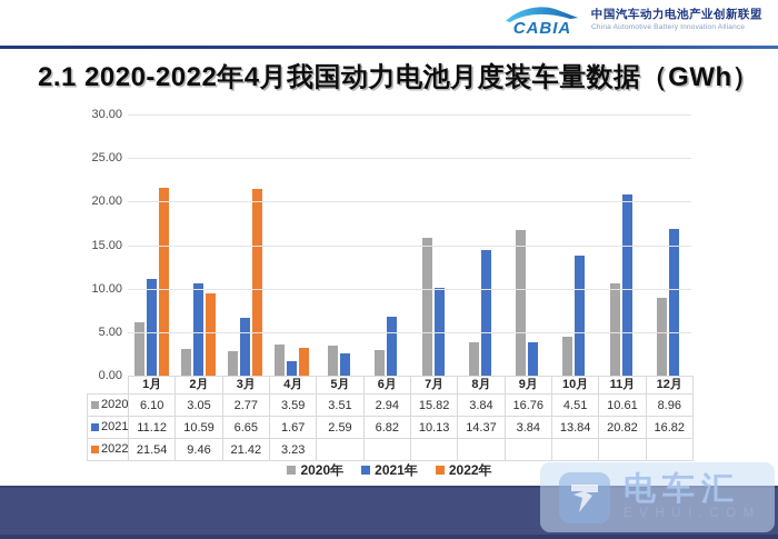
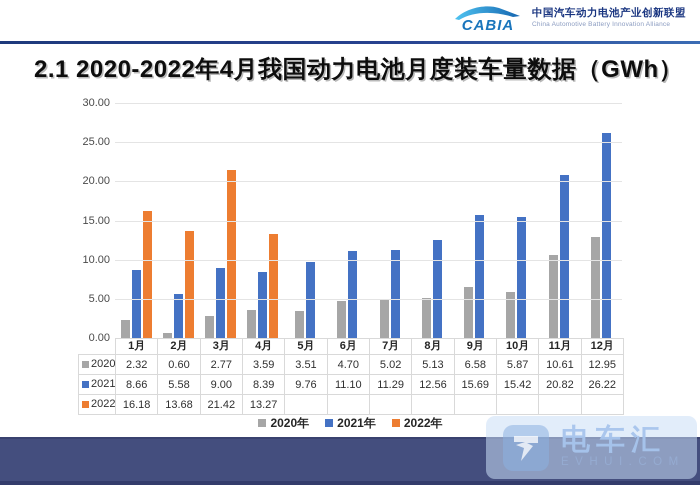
2020年/1月: 6.10 -> 2.32
2021年/1月: 11.12 -> 8.66
2022年/1月: 21.54 -> 16.18
2020年/2月: 3.05 -> 0.60
2021年/2月: 10.59 -> 5.58
2022年/2月: 9.46 -> 13.68
2021年/3月: 6.65 -> 9.00
2021年/4月: 1.67 -> 8.39
2022年/4月: 3.23 -> 13.27
2021年/5月: 2.59 -> 9.76
2020年/6月: 2.94 -> 4.70
2021年/6月: 6.82 -> 11.10
2020年/7月: 15.82 -> 5.02
2021年/7月: 10.13 -> 11.29
2020年/8月: 3.84 -> 5.13
2021年/8月: 14.37 -> 12.56
2020年/9月: 16.76 -> 6.58
2021年/9月: 3.84 -> 15.69
2020年/10月: 4.51 -> 5.87
2021年/10月: 13.84 -> 15.42
2020年/12月: 8.96 -> 12.95
2021年/12月: 16.82 -> 26.22
